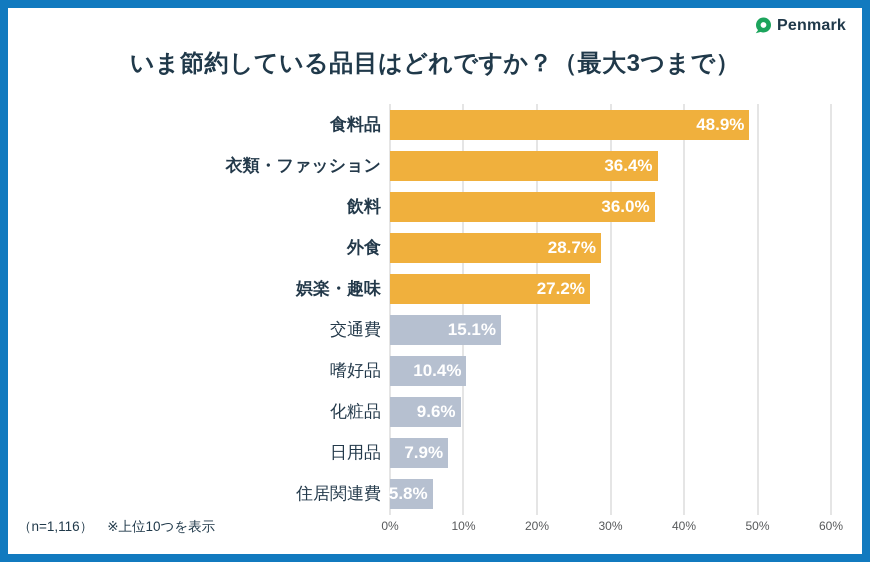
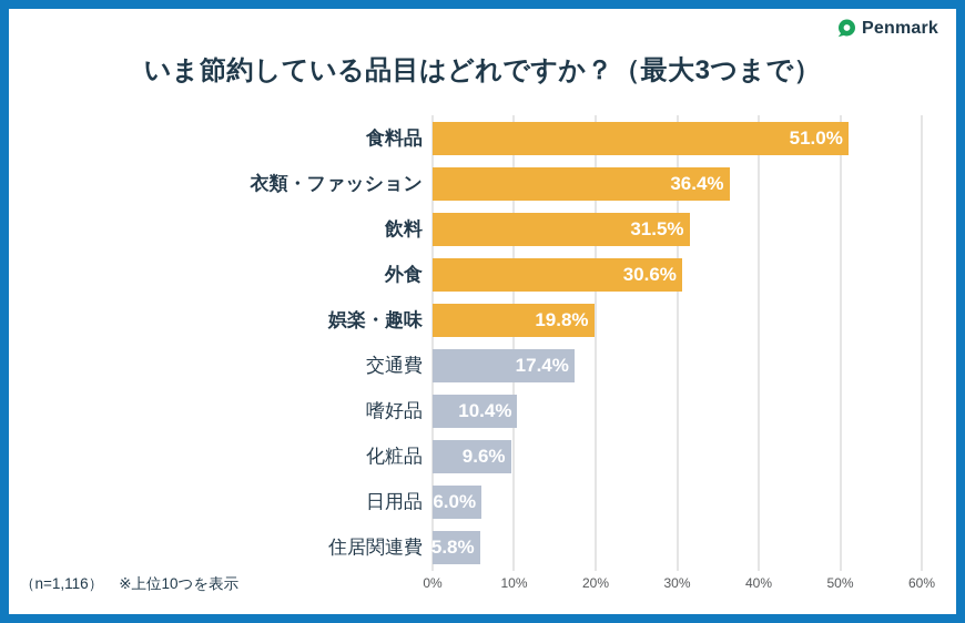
食料品: 48.9% -> 51.0%
飲料: 36.0% -> 31.5%
外食: 28.7% -> 30.6%
娯楽・趣味: 27.2% -> 19.8%
交通費: 15.1% -> 17.4%
日用品: 7.9% -> 6.0%
